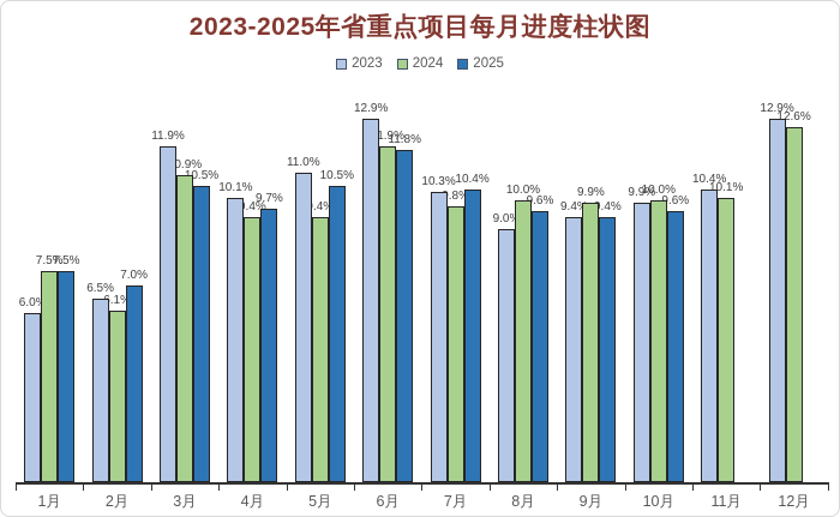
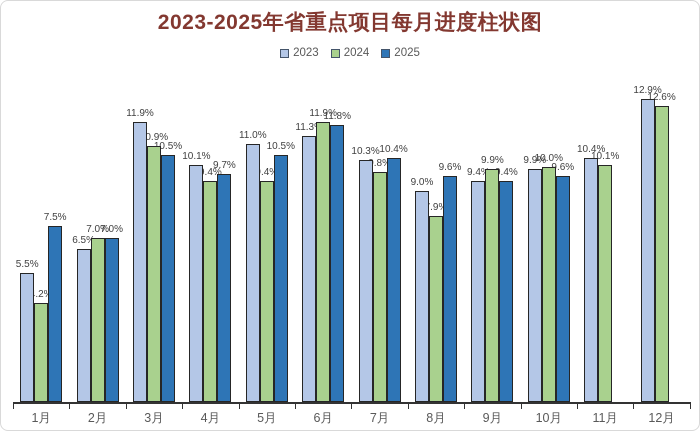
2023/1月: 6.0% -> 5.5%
2024/1月: 7.5% -> 4.2%
2024/2月: 6.1% -> 7.0%
2023/6月: 12.9% -> 11.3%
2024/8月: 10.0% -> 7.9%
